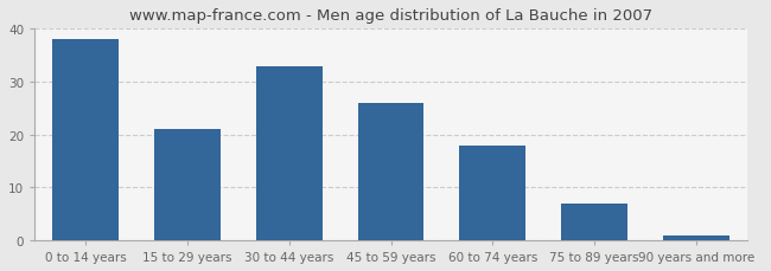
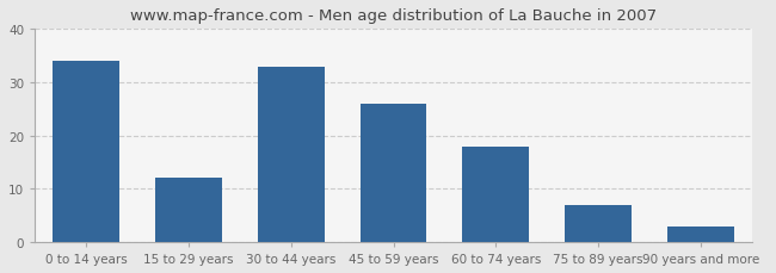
0 to 14 years: 38 -> 34
15 to 29 years: 21 -> 12
90 years and more: 1 -> 3
